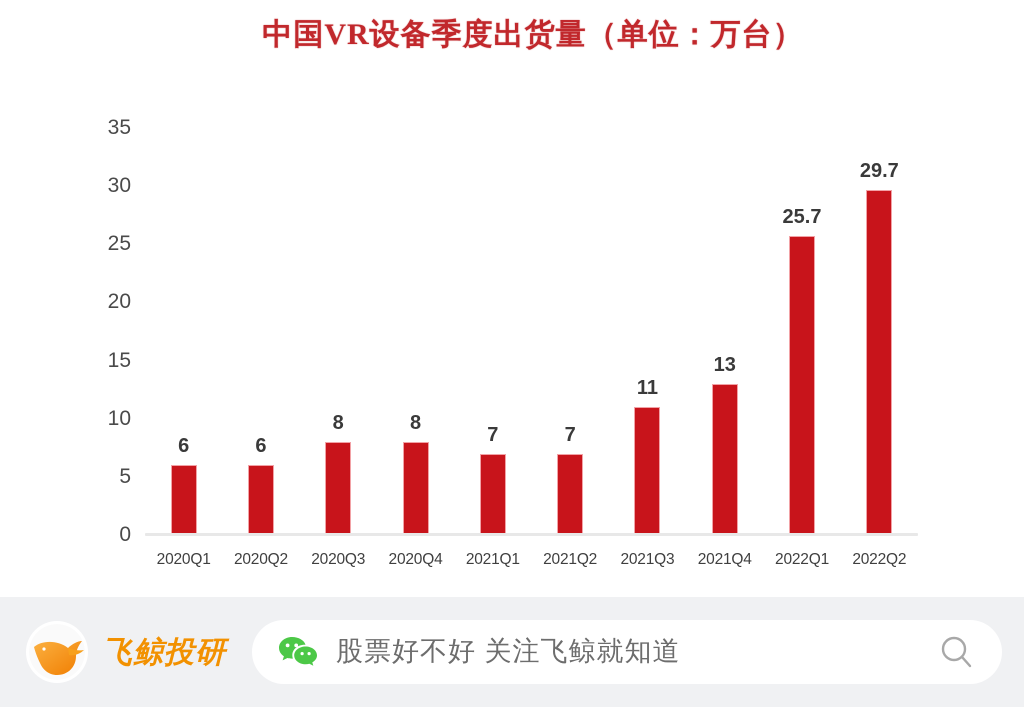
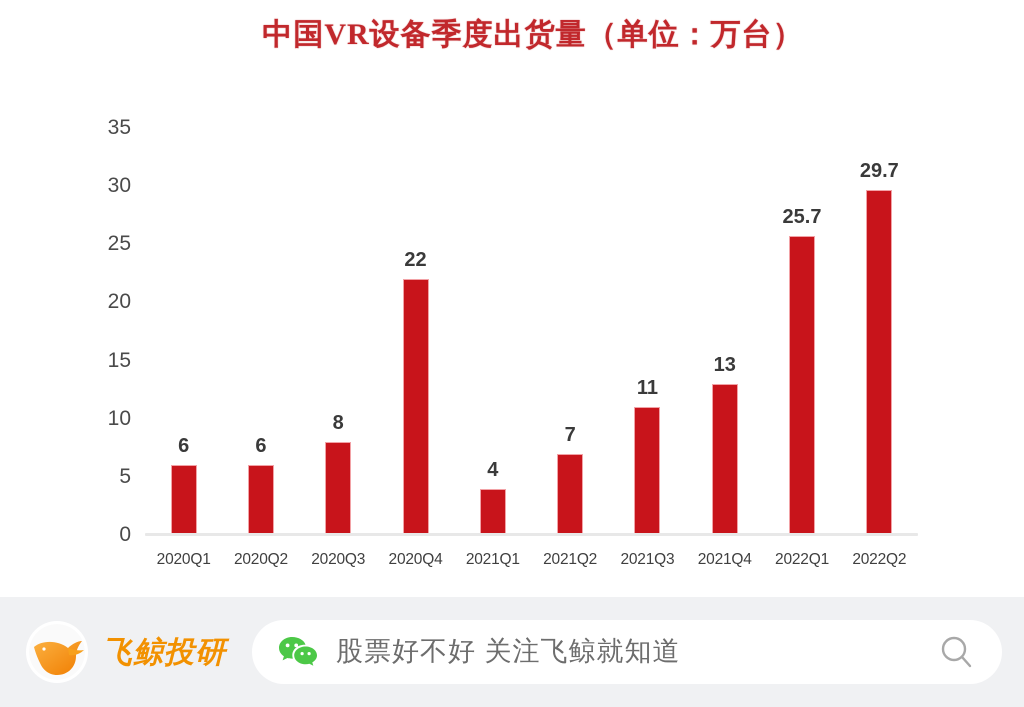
2020Q4: 8 -> 22
2021Q1: 7 -> 4
